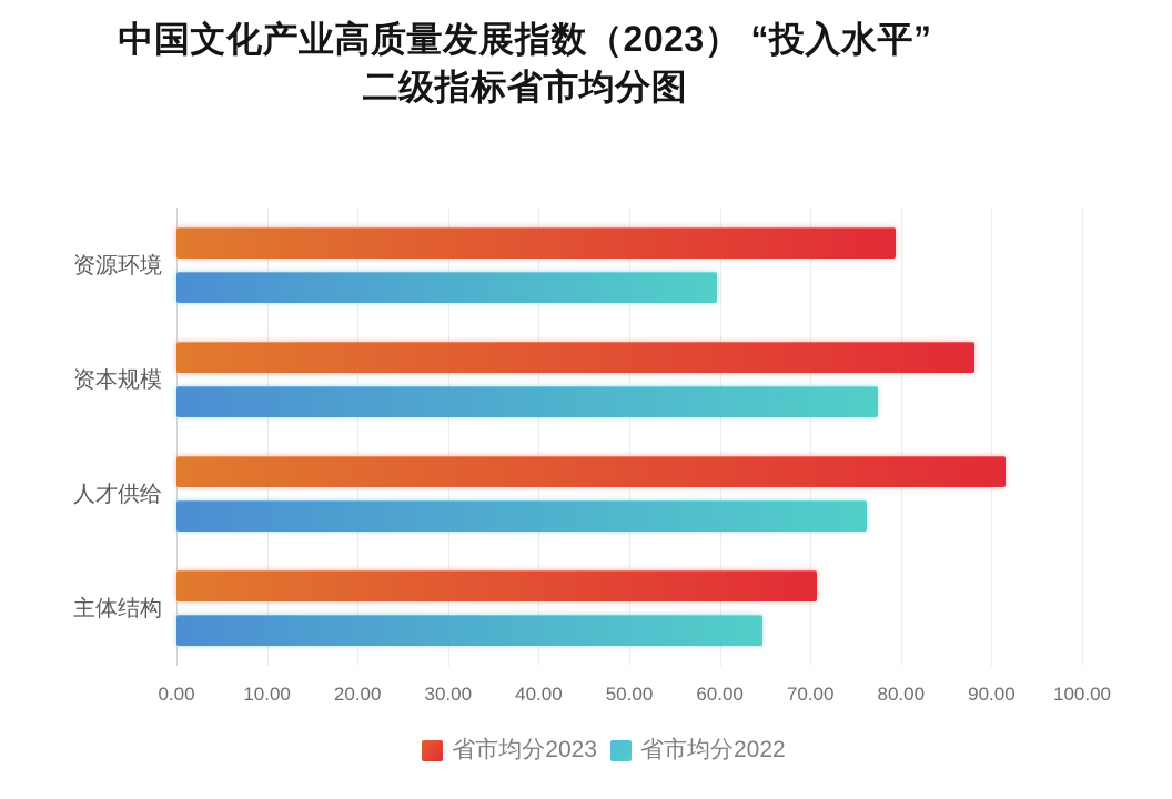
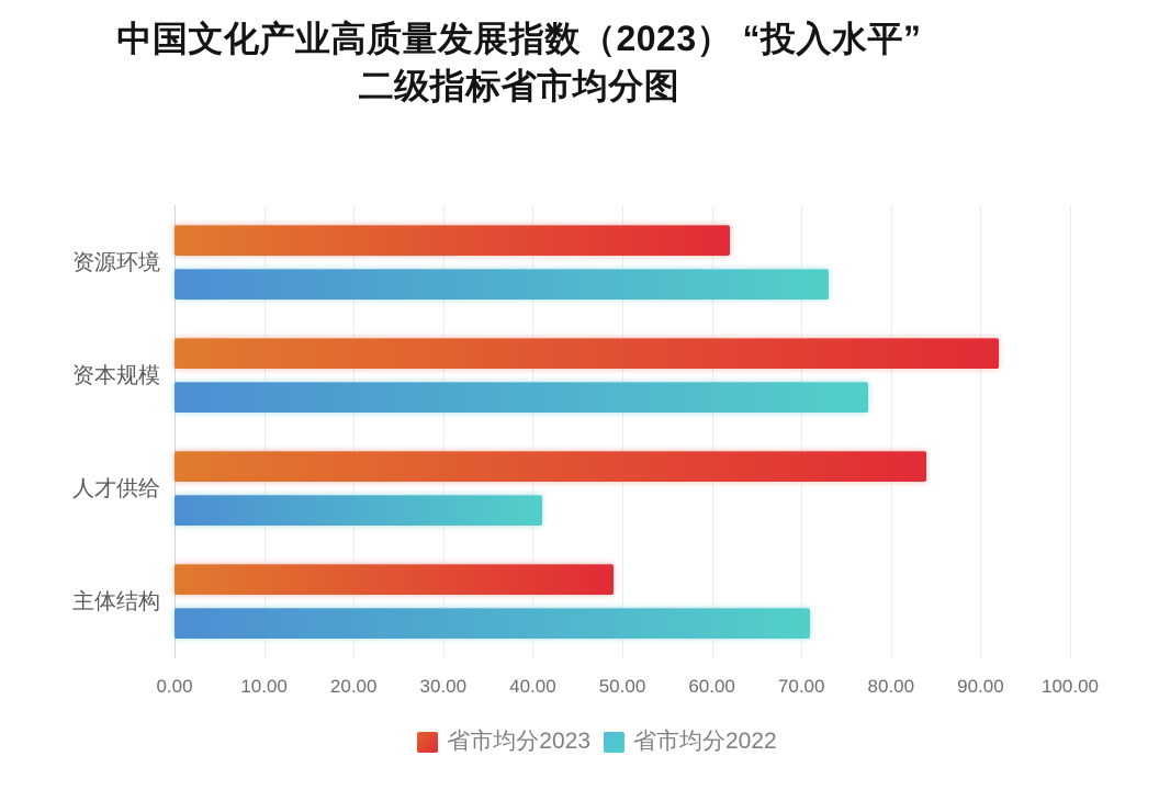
省市均分2023/资源环境: 79 -> 62
省市均分2022/资源环境: 60 -> 73
省市均分2023/资本规模: 88 -> 92
省市均分2023/人才供给: 92 -> 84
省市均分2022/人才供给: 76 -> 41
省市均分2023/主体结构: 71 -> 49
省市均分2022/主体结构: 65 -> 71
